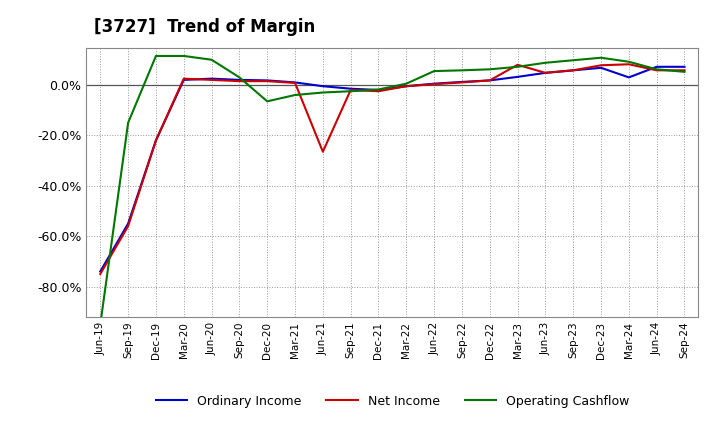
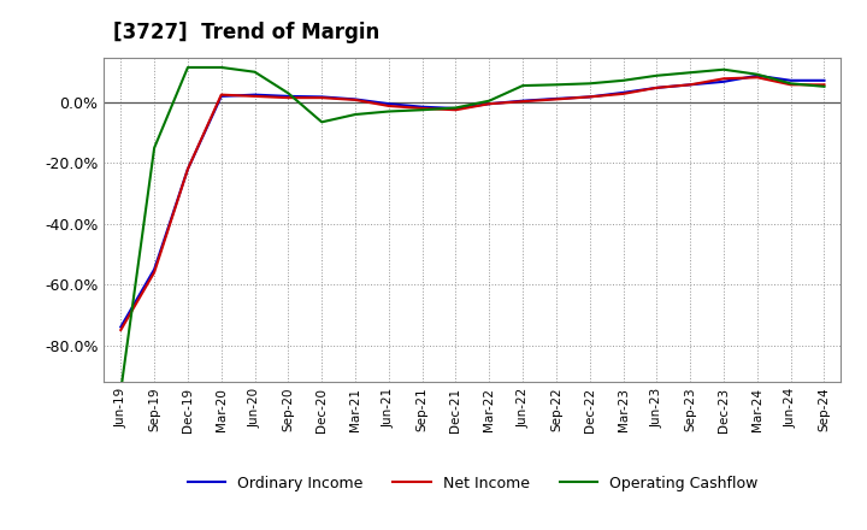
Net Income/Jun-21: -26.5% -> -1.2%
Net Income/Mar-23: 8.0% -> 2.8%
Ordinary Income/Mar-24: 3.0% -> 8.8%
